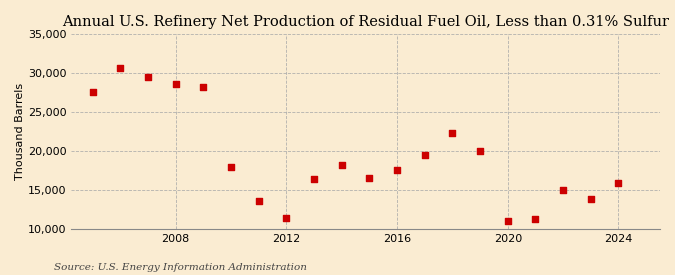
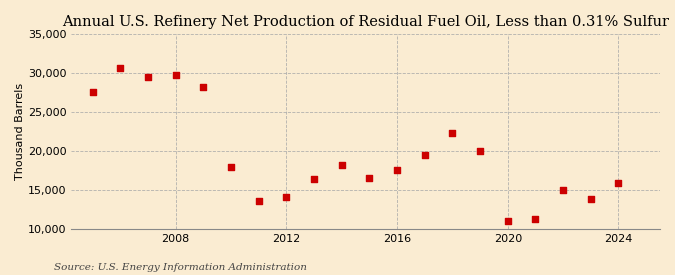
2008: 28,600 -> 29,800
2012: 11,400 -> 14,200
